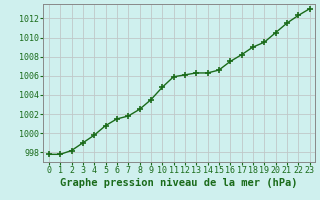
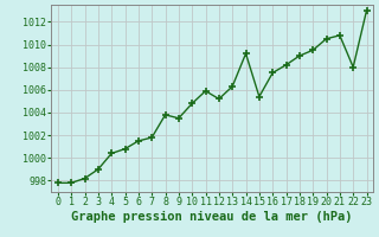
4: 999.8 -> 1000.4
8: 1002.5 -> 1003.8
12: 1006.1 -> 1005.2
14: 1006.3 -> 1009.2
15: 1006.6 -> 1005.4
21: 1011.5 -> 1010.8
22: 1012.3 -> 1008.0
